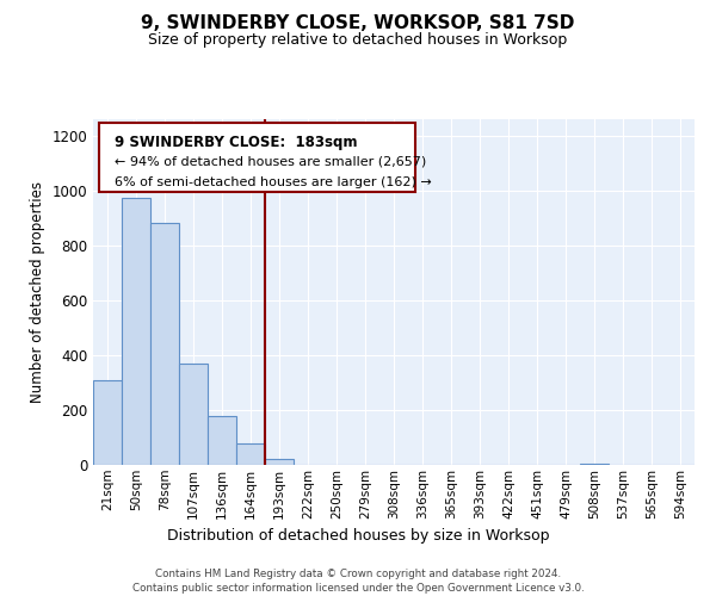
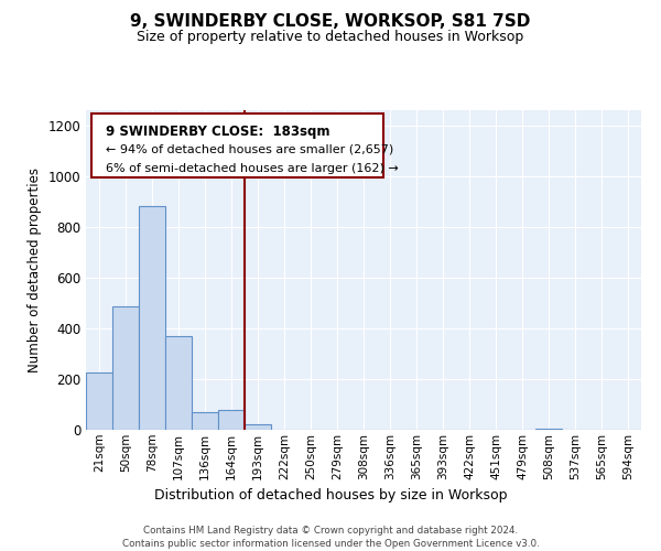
21sqm: 310 -> 225
50sqm: 975 -> 485
136sqm: 180 -> 70
